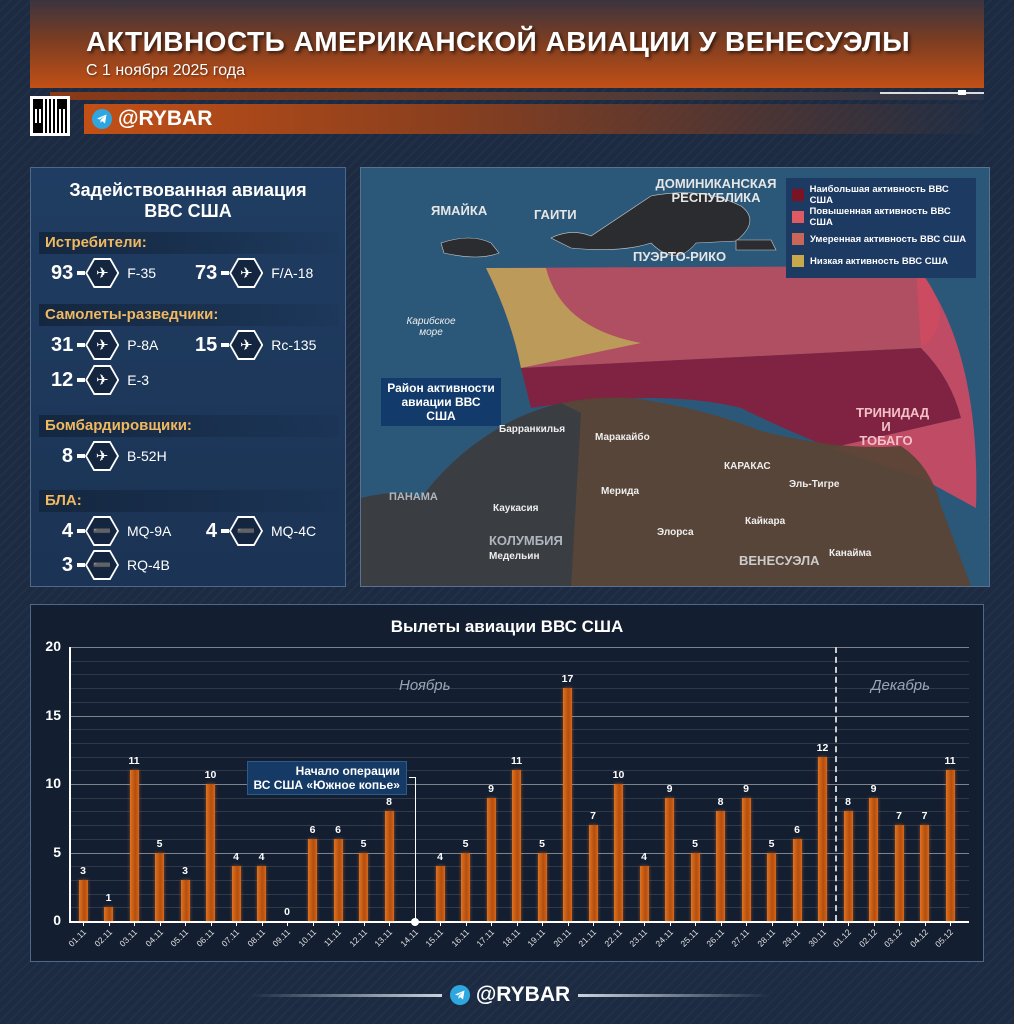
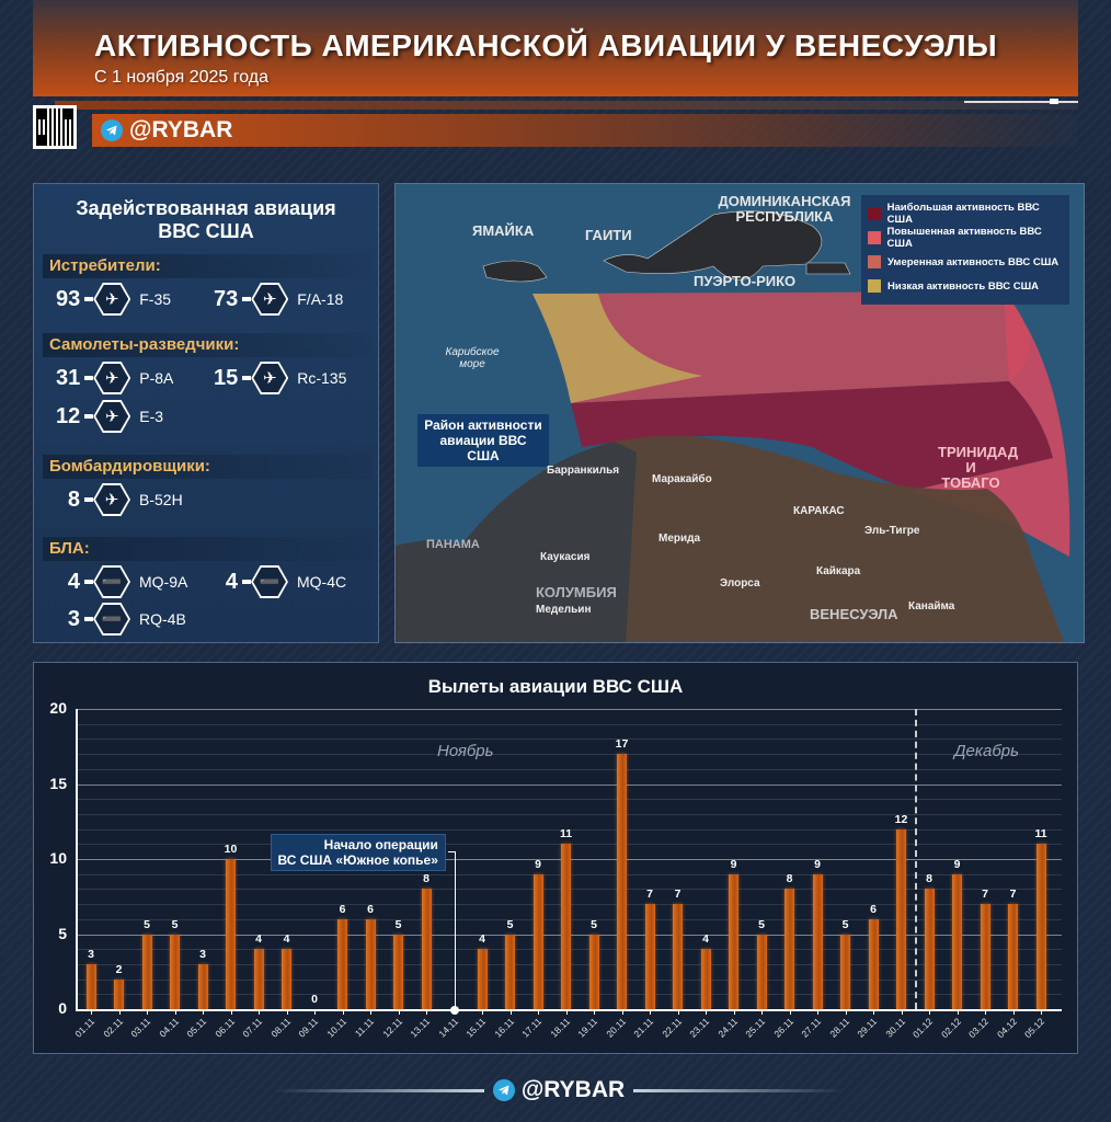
02.11: 1 -> 2
03.11: 11 -> 5
22.11: 10 -> 7
